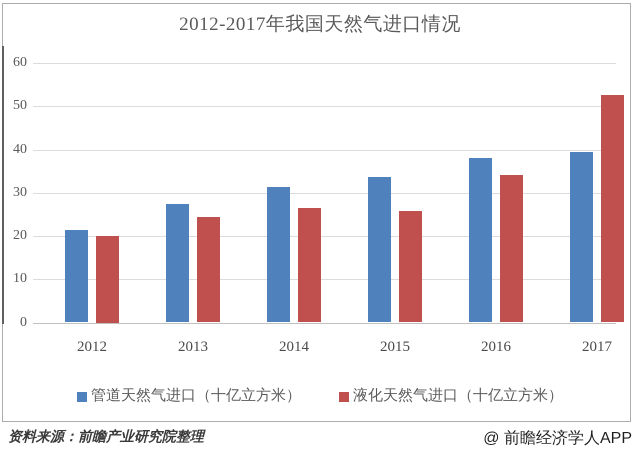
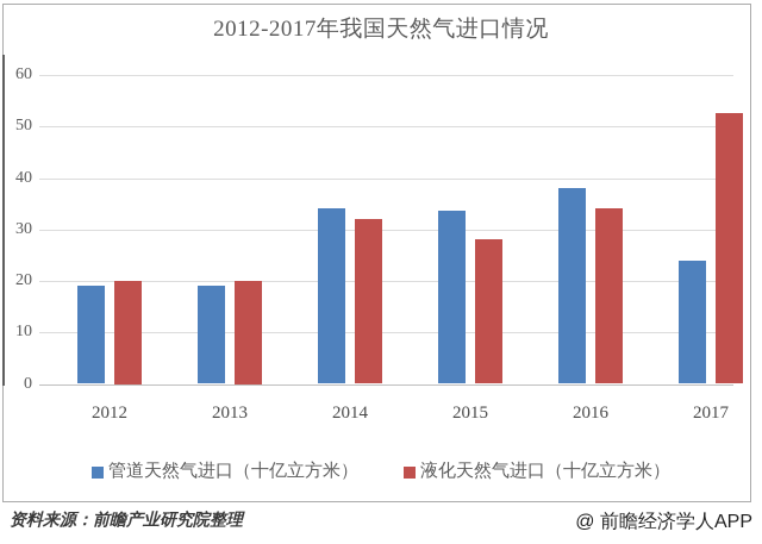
管道天然气进口（十亿立方米）/2012: 21 -> 19
管道天然气进口（十亿立方米）/2013: 27 -> 19
液化天然气进口（十亿立方米）/2013: 24 -> 20
管道天然气进口（十亿立方米）/2014: 31 -> 34
液化天然气进口（十亿立方米）/2014: 26 -> 32
液化天然气进口（十亿立方米）/2015: 26 -> 28
管道天然气进口（十亿立方米）/2017: 39 -> 24
